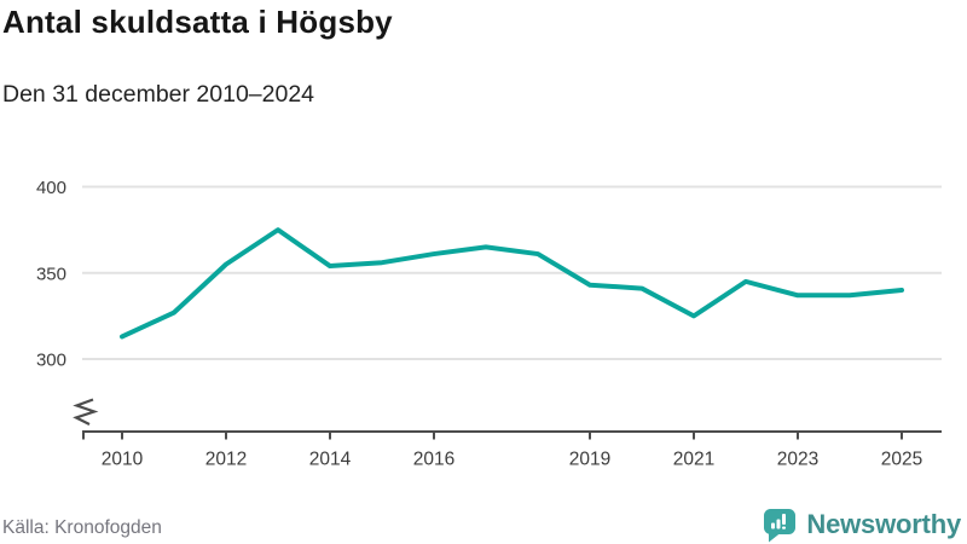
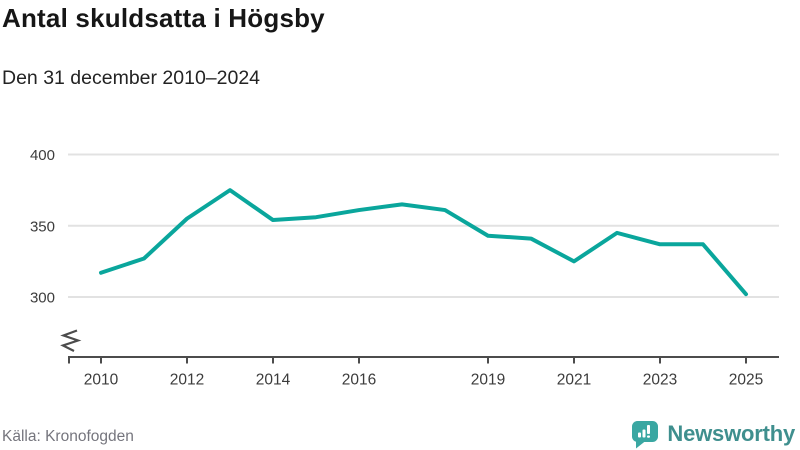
2010: 313 -> 317
2025: 340 -> 302
